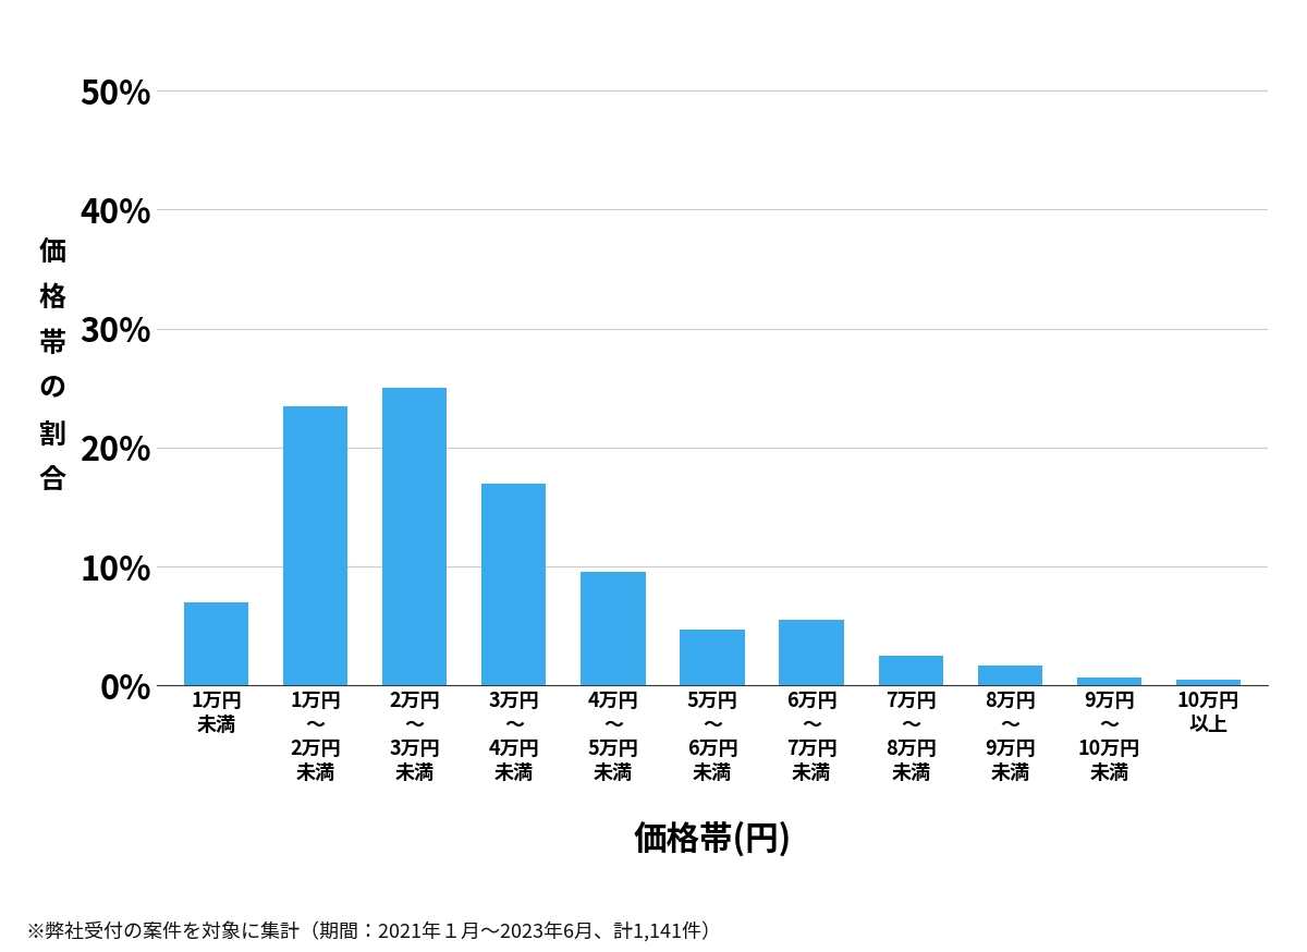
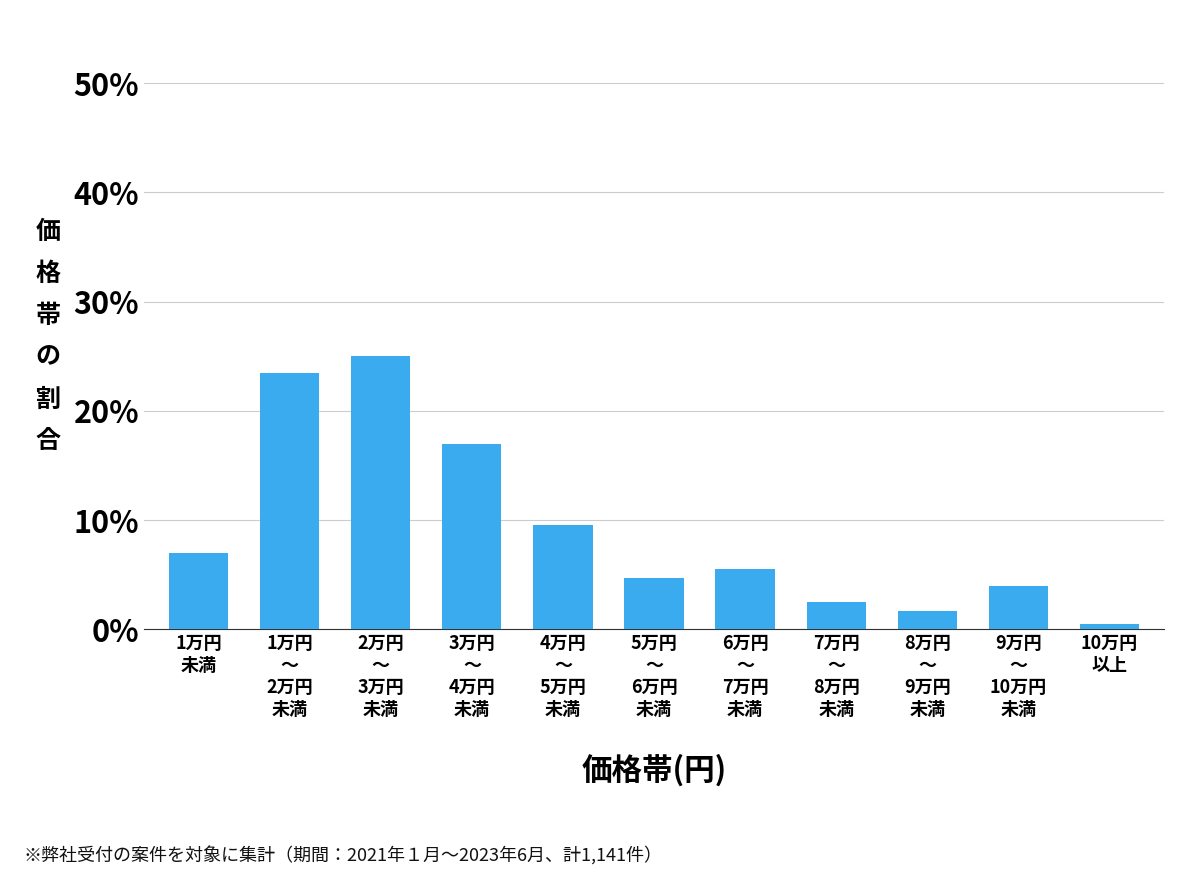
9万円 ～ 10万円 未満: 0.7% -> 4.0%
